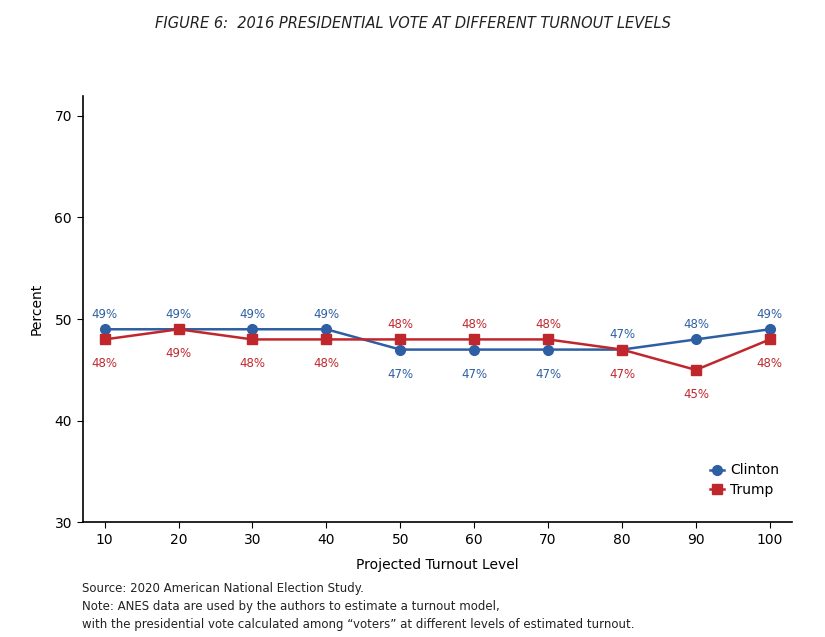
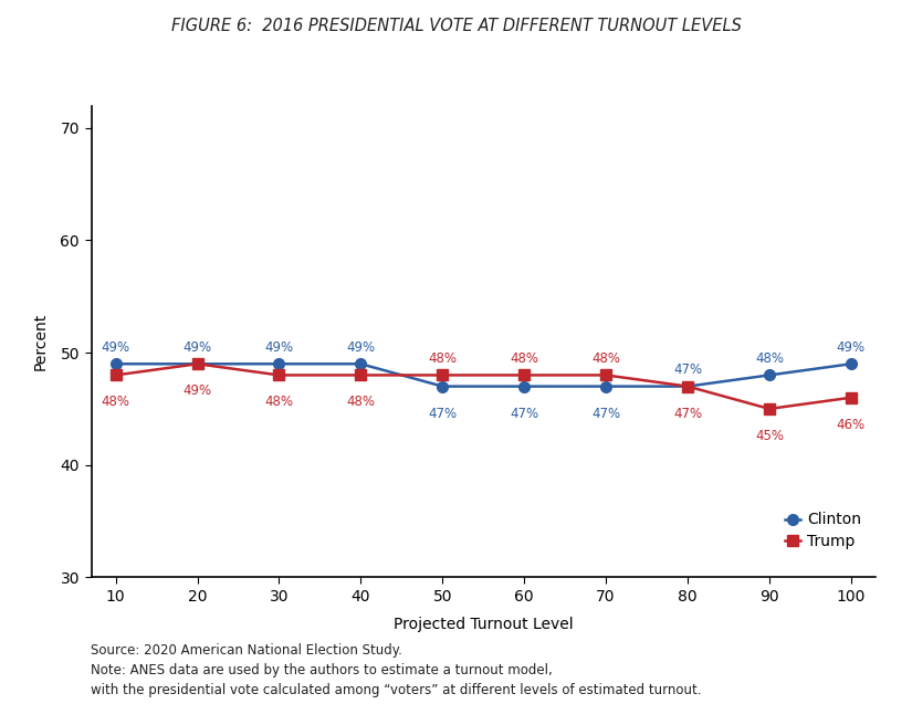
Trump/100: 48% -> 46%
